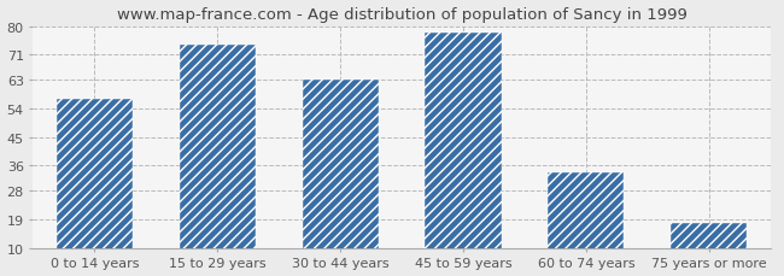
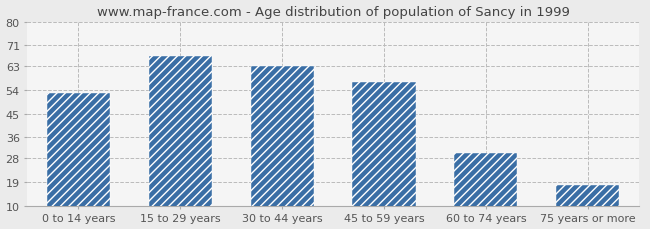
0 to 14 years: 57 -> 53
15 to 29 years: 74 -> 67
45 to 59 years: 78 -> 57
60 to 74 years: 34 -> 30
